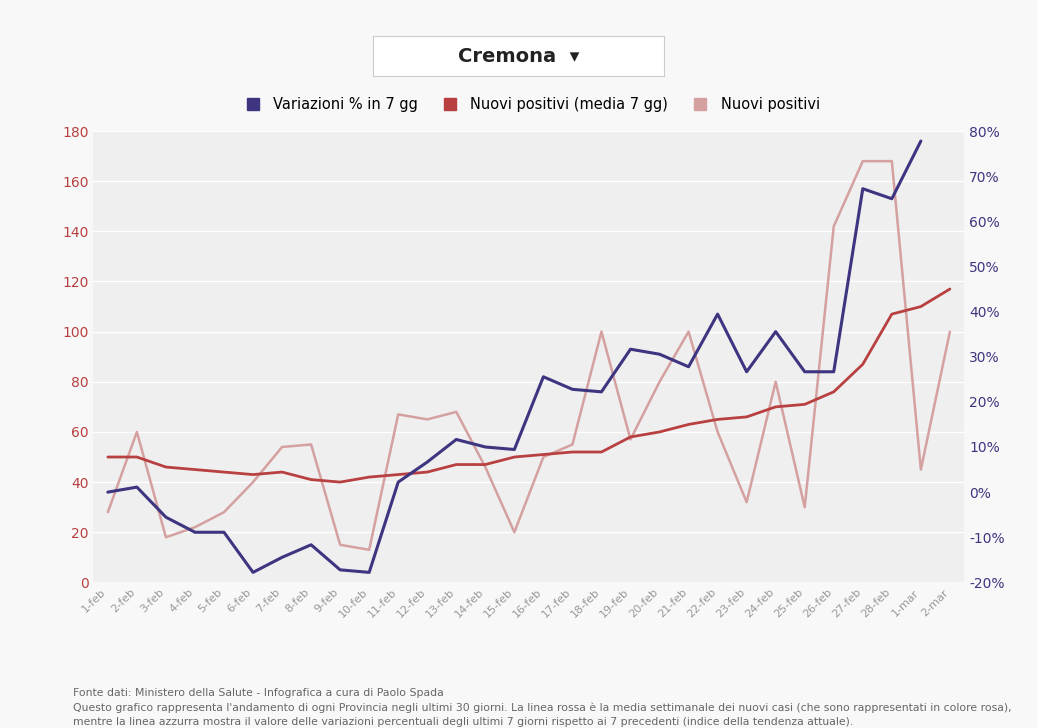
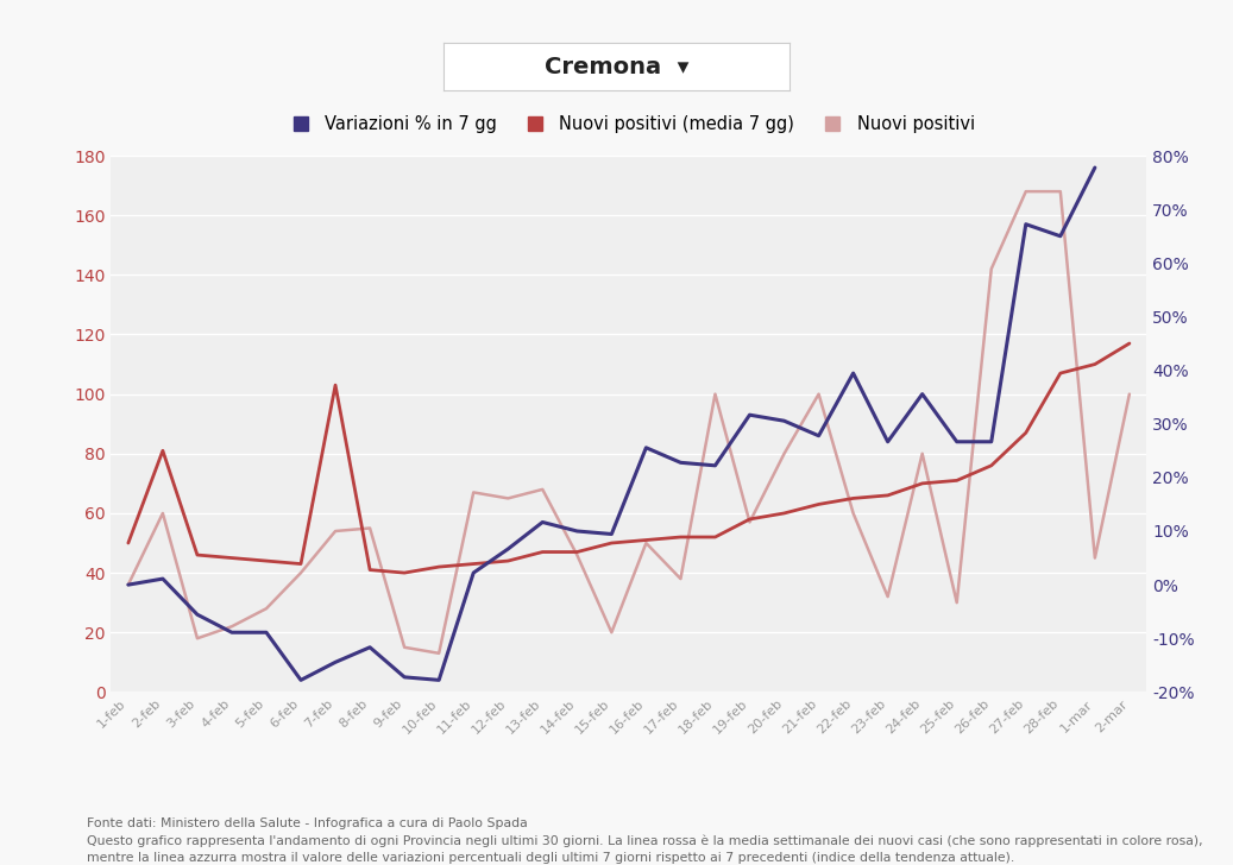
Nuovi positivi/1-feb: 28 -> 36
Nuovi positivi (media 7 gg)/2-feb: 50 -> 81
Nuovi positivi (media 7 gg)/7-feb: 44 -> 103
Nuovi positivi/17-feb: 55 -> 38
